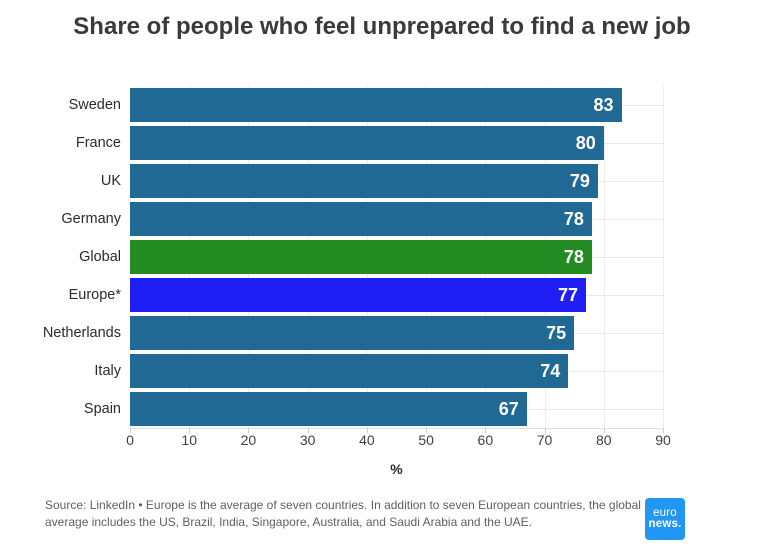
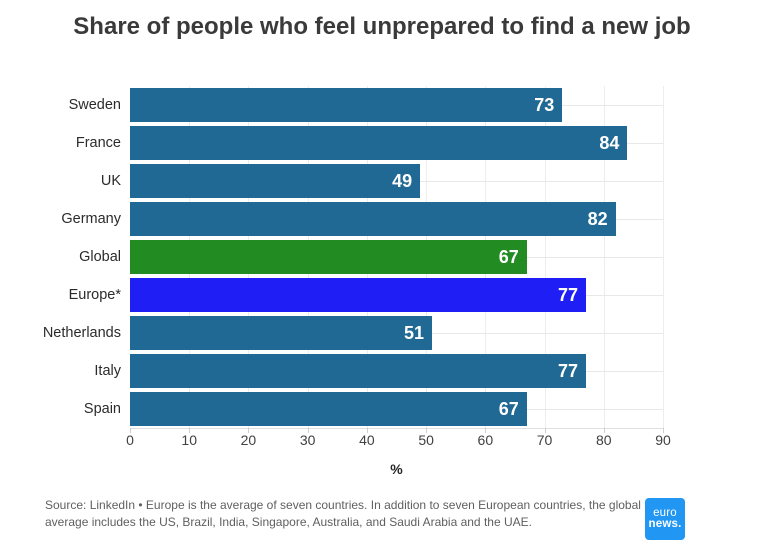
Sweden: 83 -> 73
France: 80 -> 84
UK: 79 -> 49
Germany: 78 -> 82
Global: 78 -> 67
Netherlands: 75 -> 51
Italy: 74 -> 77
